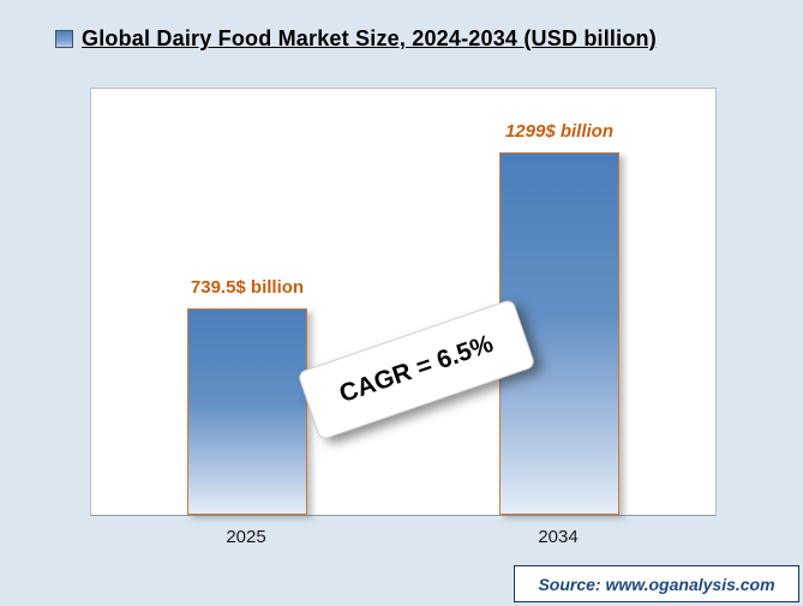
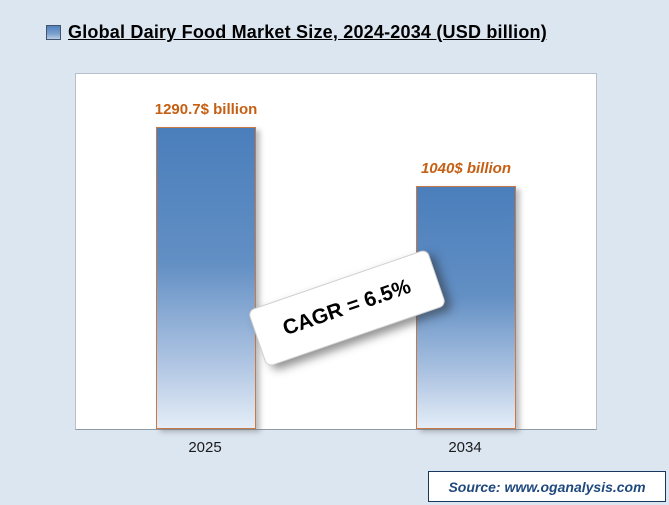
2025: 739.5 -> 1290.7
2034: 1299 -> 1040
